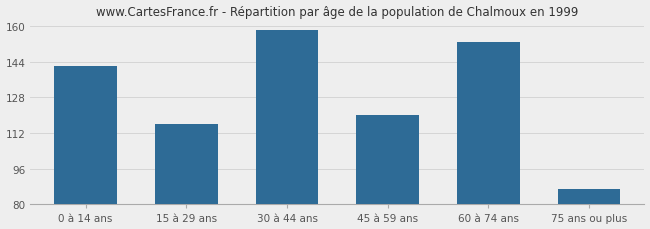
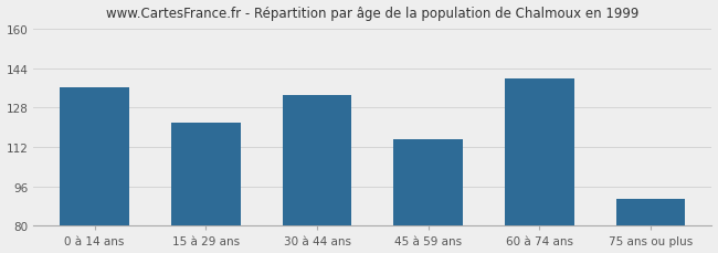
0 à 14 ans: 142 -> 136
15 à 29 ans: 116 -> 122
30 à 44 ans: 158 -> 133
45 à 59 ans: 120 -> 115
60 à 74 ans: 153 -> 140
75 ans ou plus: 87 -> 91
